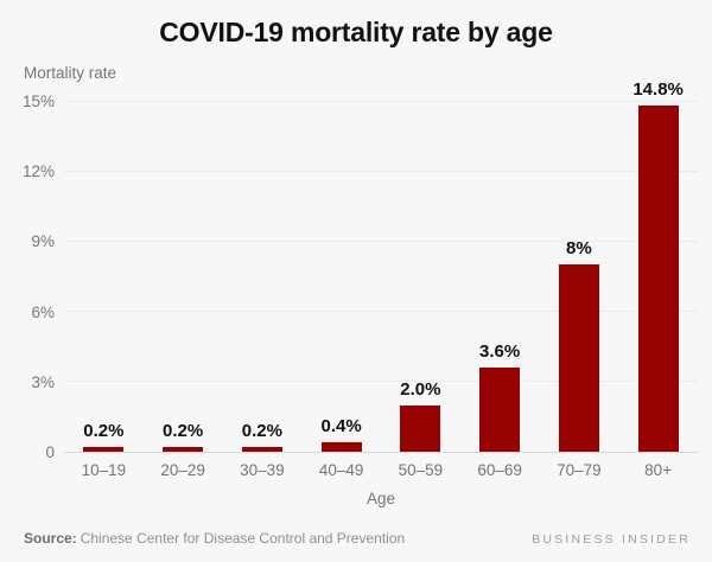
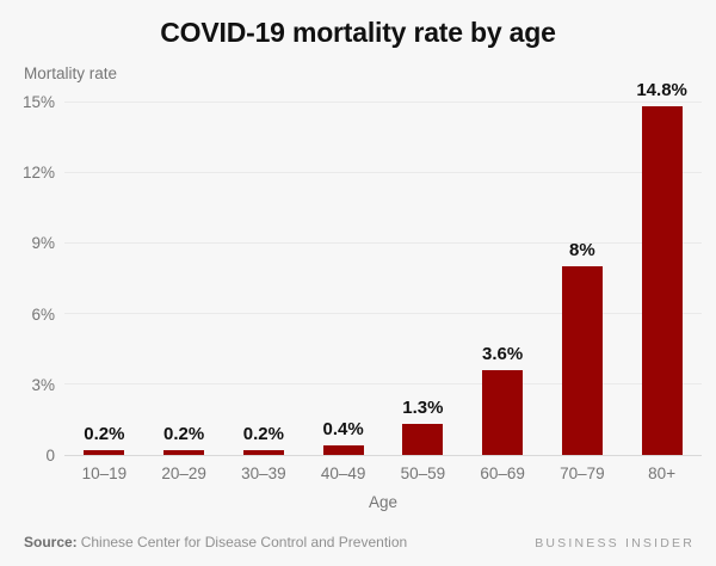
50–59: 2.0% -> 1.3%
